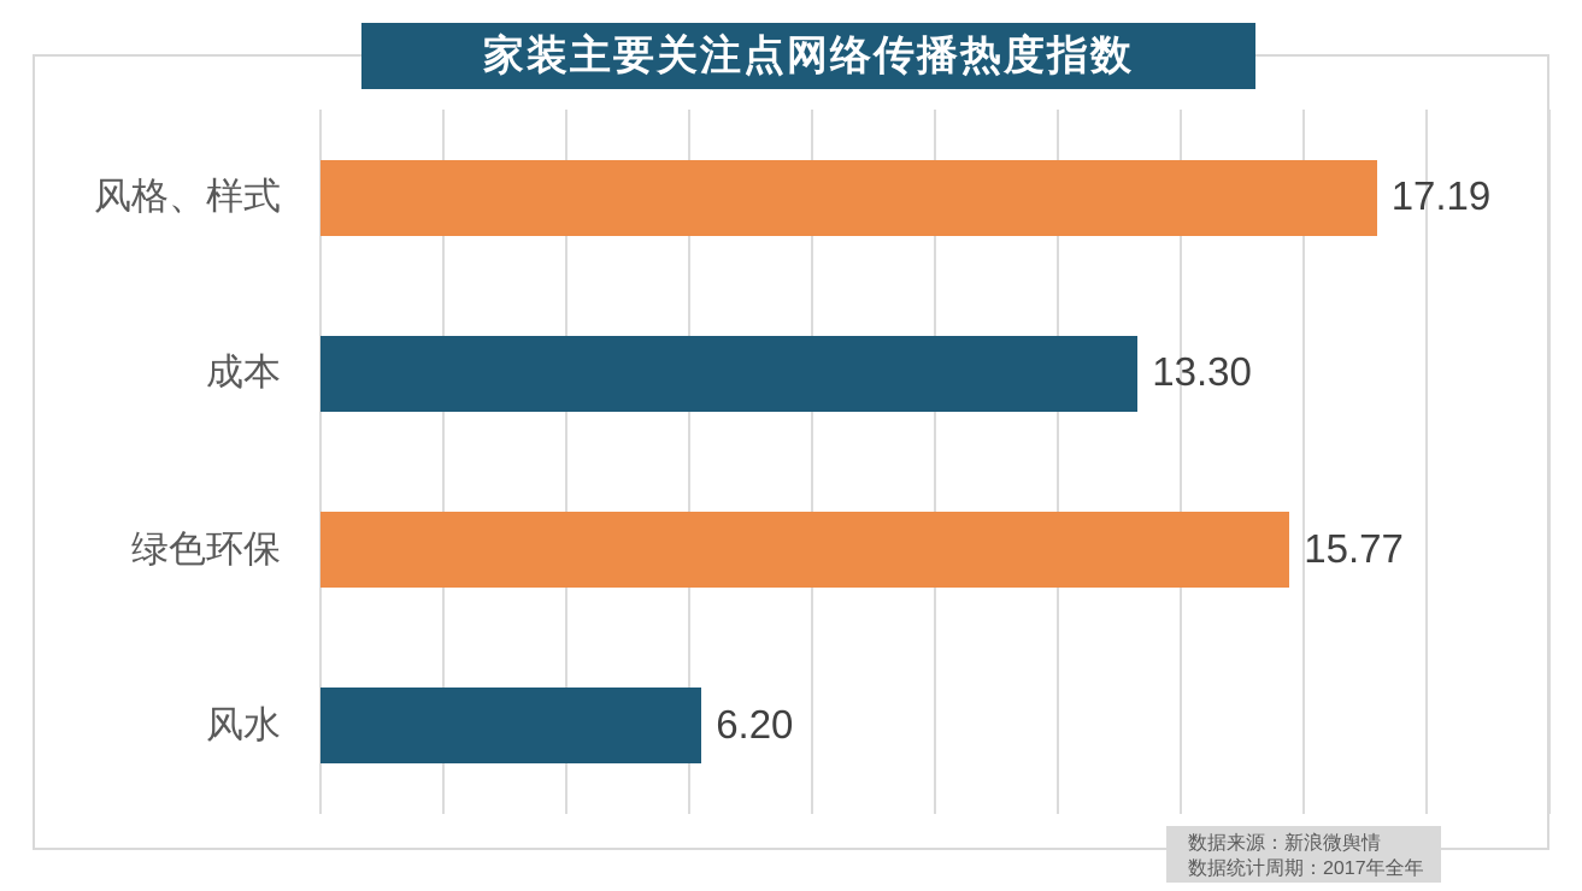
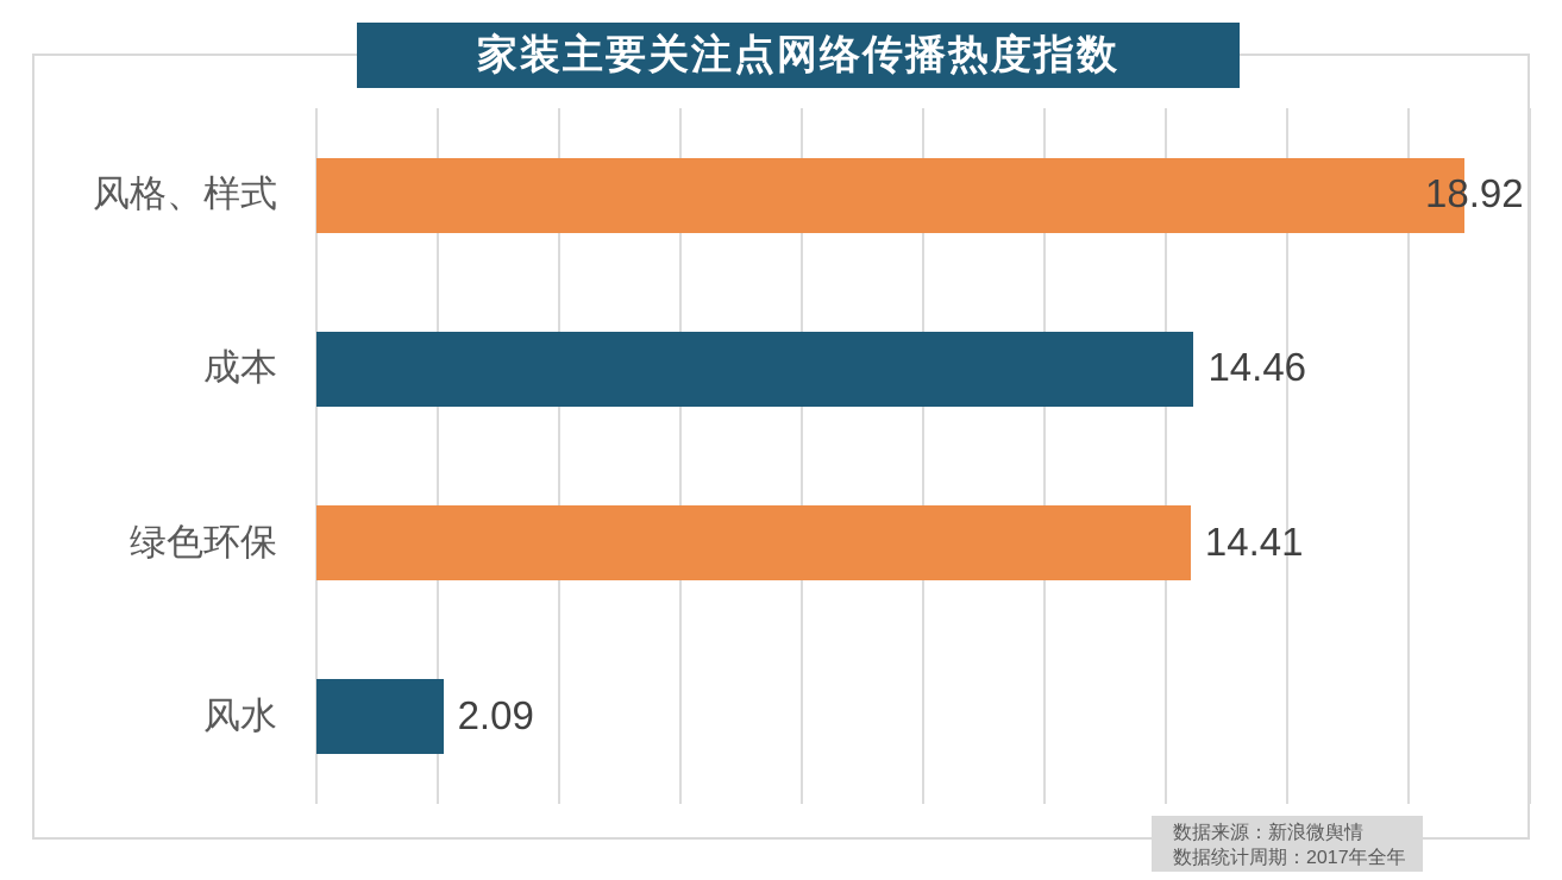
风格、样式: 17.19 -> 18.92
成本: 13.30 -> 14.46
绿色环保: 15.77 -> 14.41
风水: 6.20 -> 2.09
